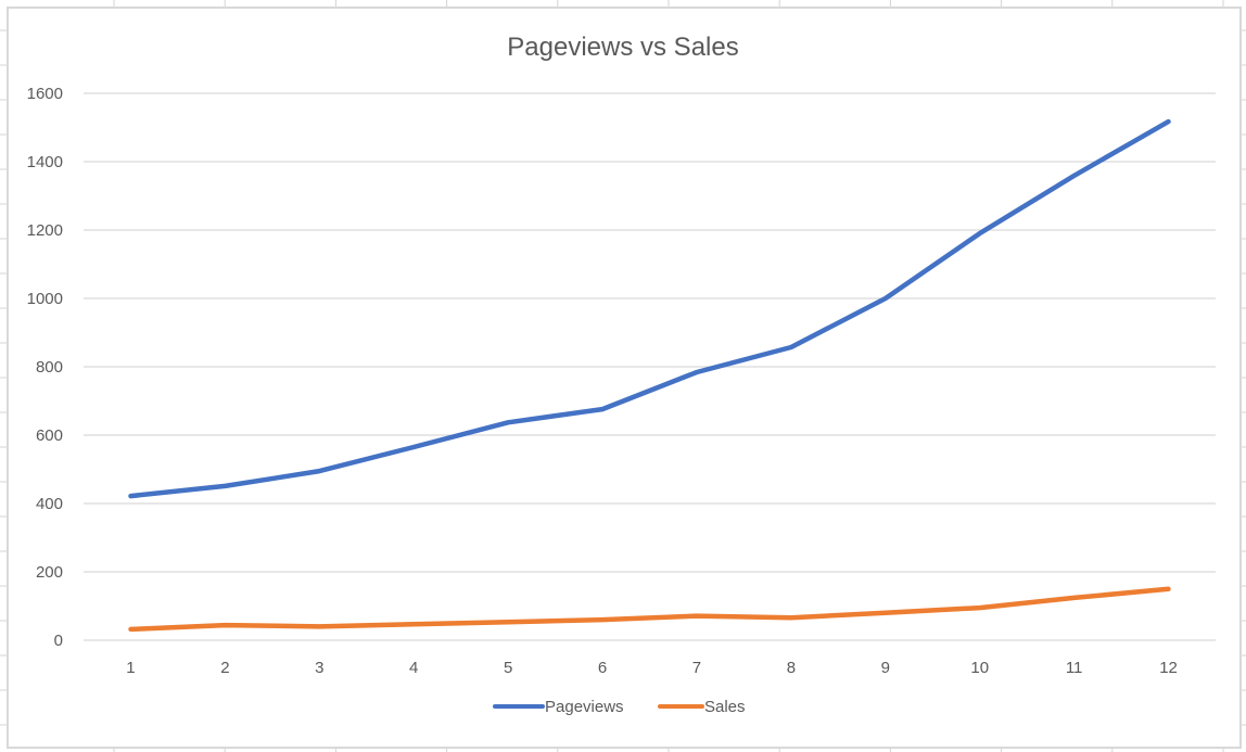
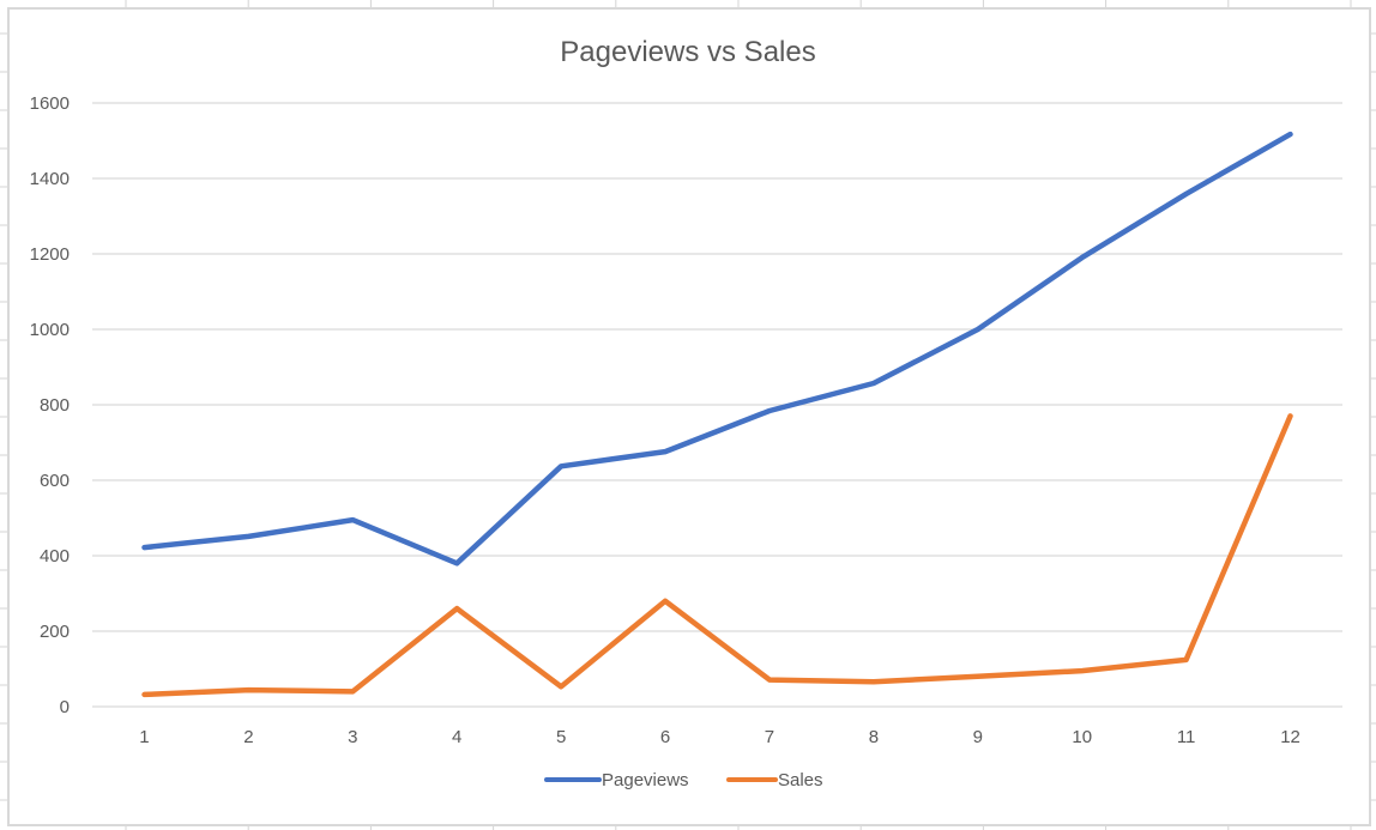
Pageviews/4: 560 -> 380
Sales/4: 50 -> 260
Sales/6: 60 -> 280
Sales/12: 150 -> 770
